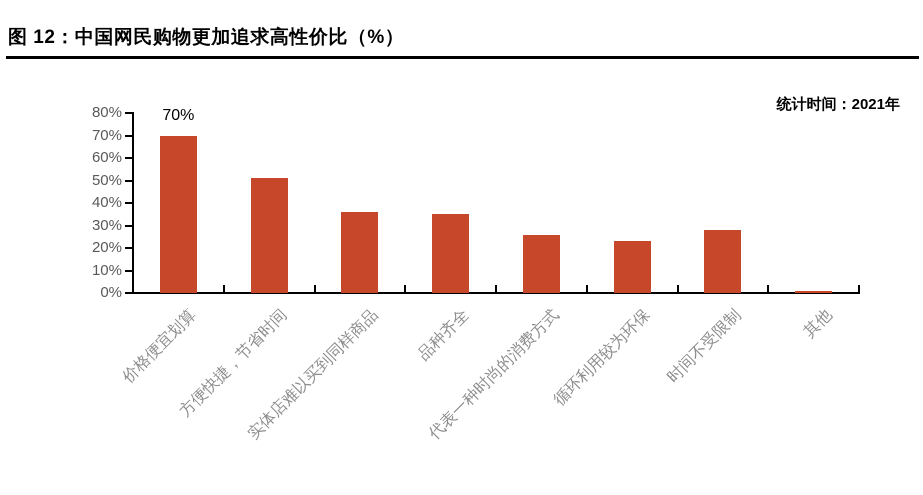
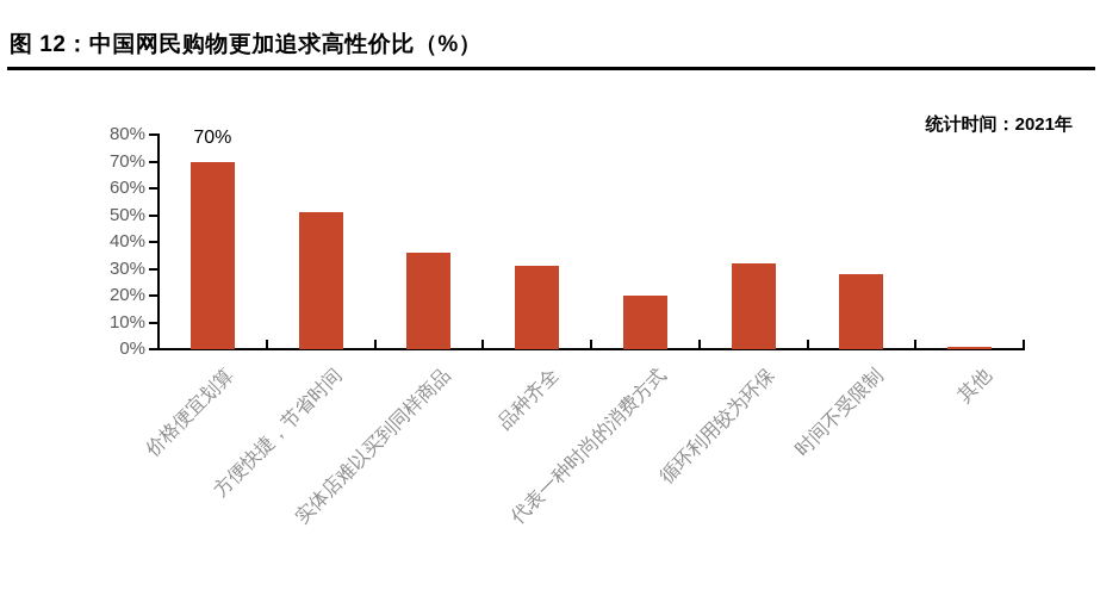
品种齐全: 35% -> 31%
代表一种时尚的消费方式: 26% -> 20%
循环利用较为环保: 23% -> 32%
